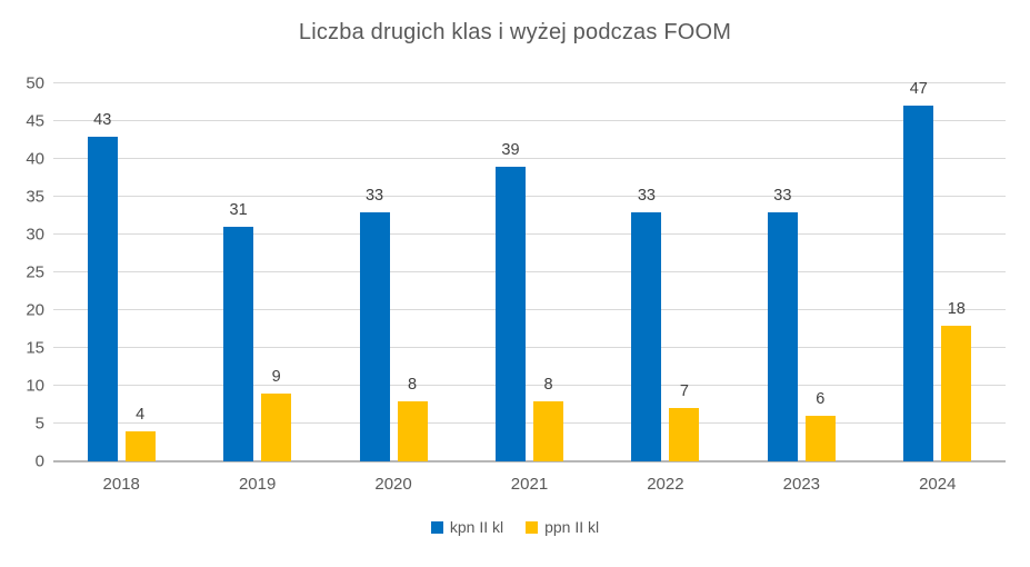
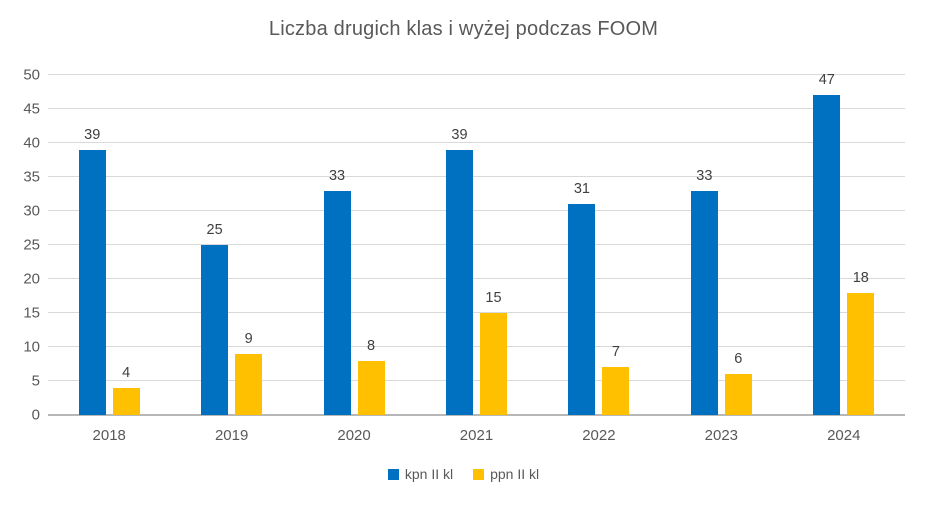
kpn II kl/2018: 43 -> 39
kpn II kl/2019: 31 -> 25
ppn II kl/2021: 8 -> 15
kpn II kl/2022: 33 -> 31
